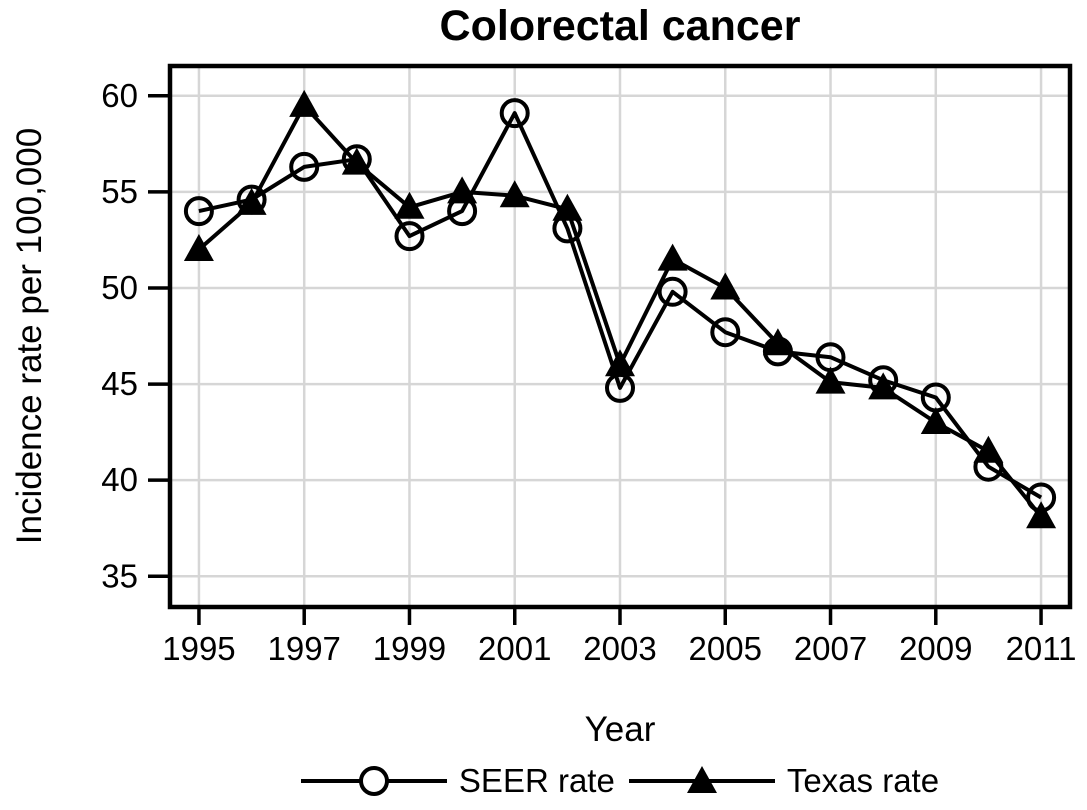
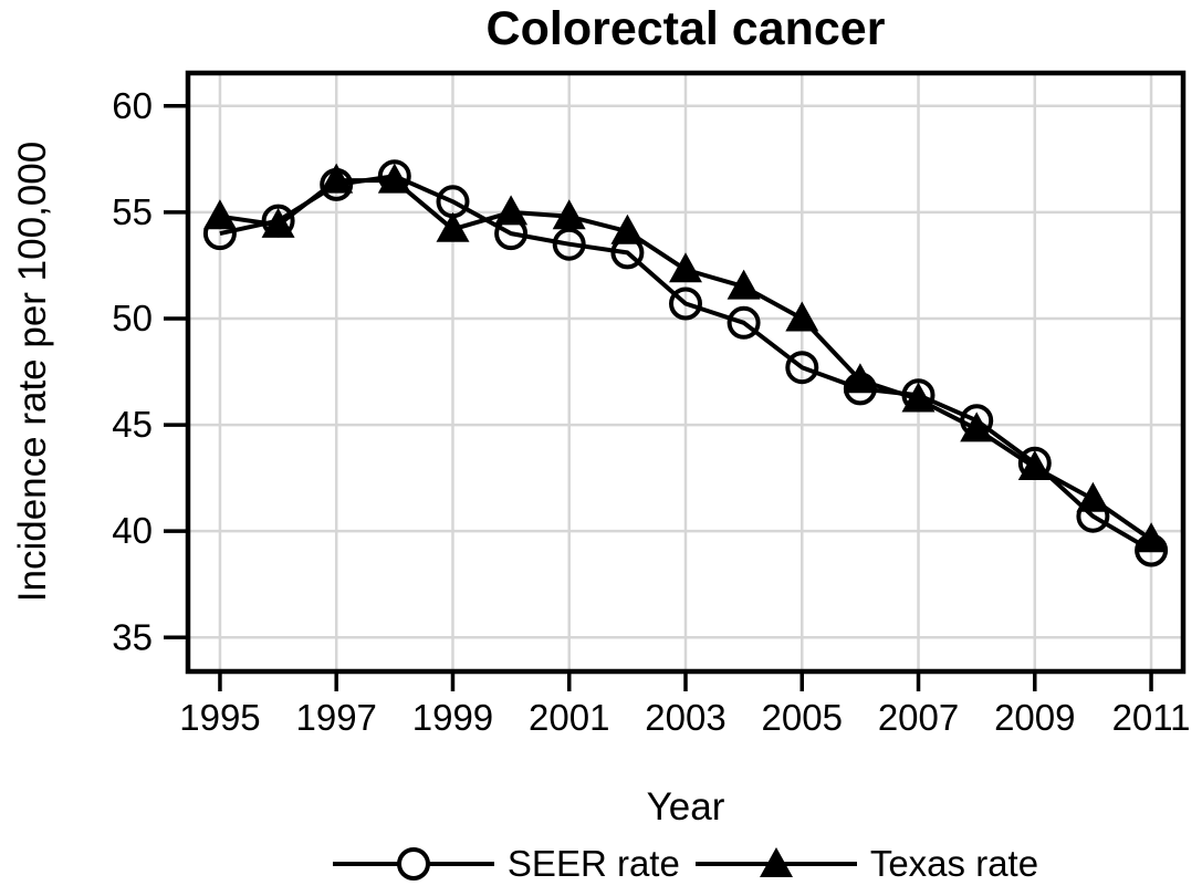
Texas rate/1995: 52.0 -> 54.8
Texas rate/1997: 59.5 -> 56.5
SEER rate/1999: 52.7 -> 55.5
SEER rate/2001: 59.1 -> 53.5
SEER rate/2003: 44.8 -> 50.7
Texas rate/2003: 46.0 -> 52.3
Texas rate/2007: 45.1 -> 46.2
SEER rate/2009: 44.3 -> 43.2
Texas rate/2011: 38.1 -> 39.6
